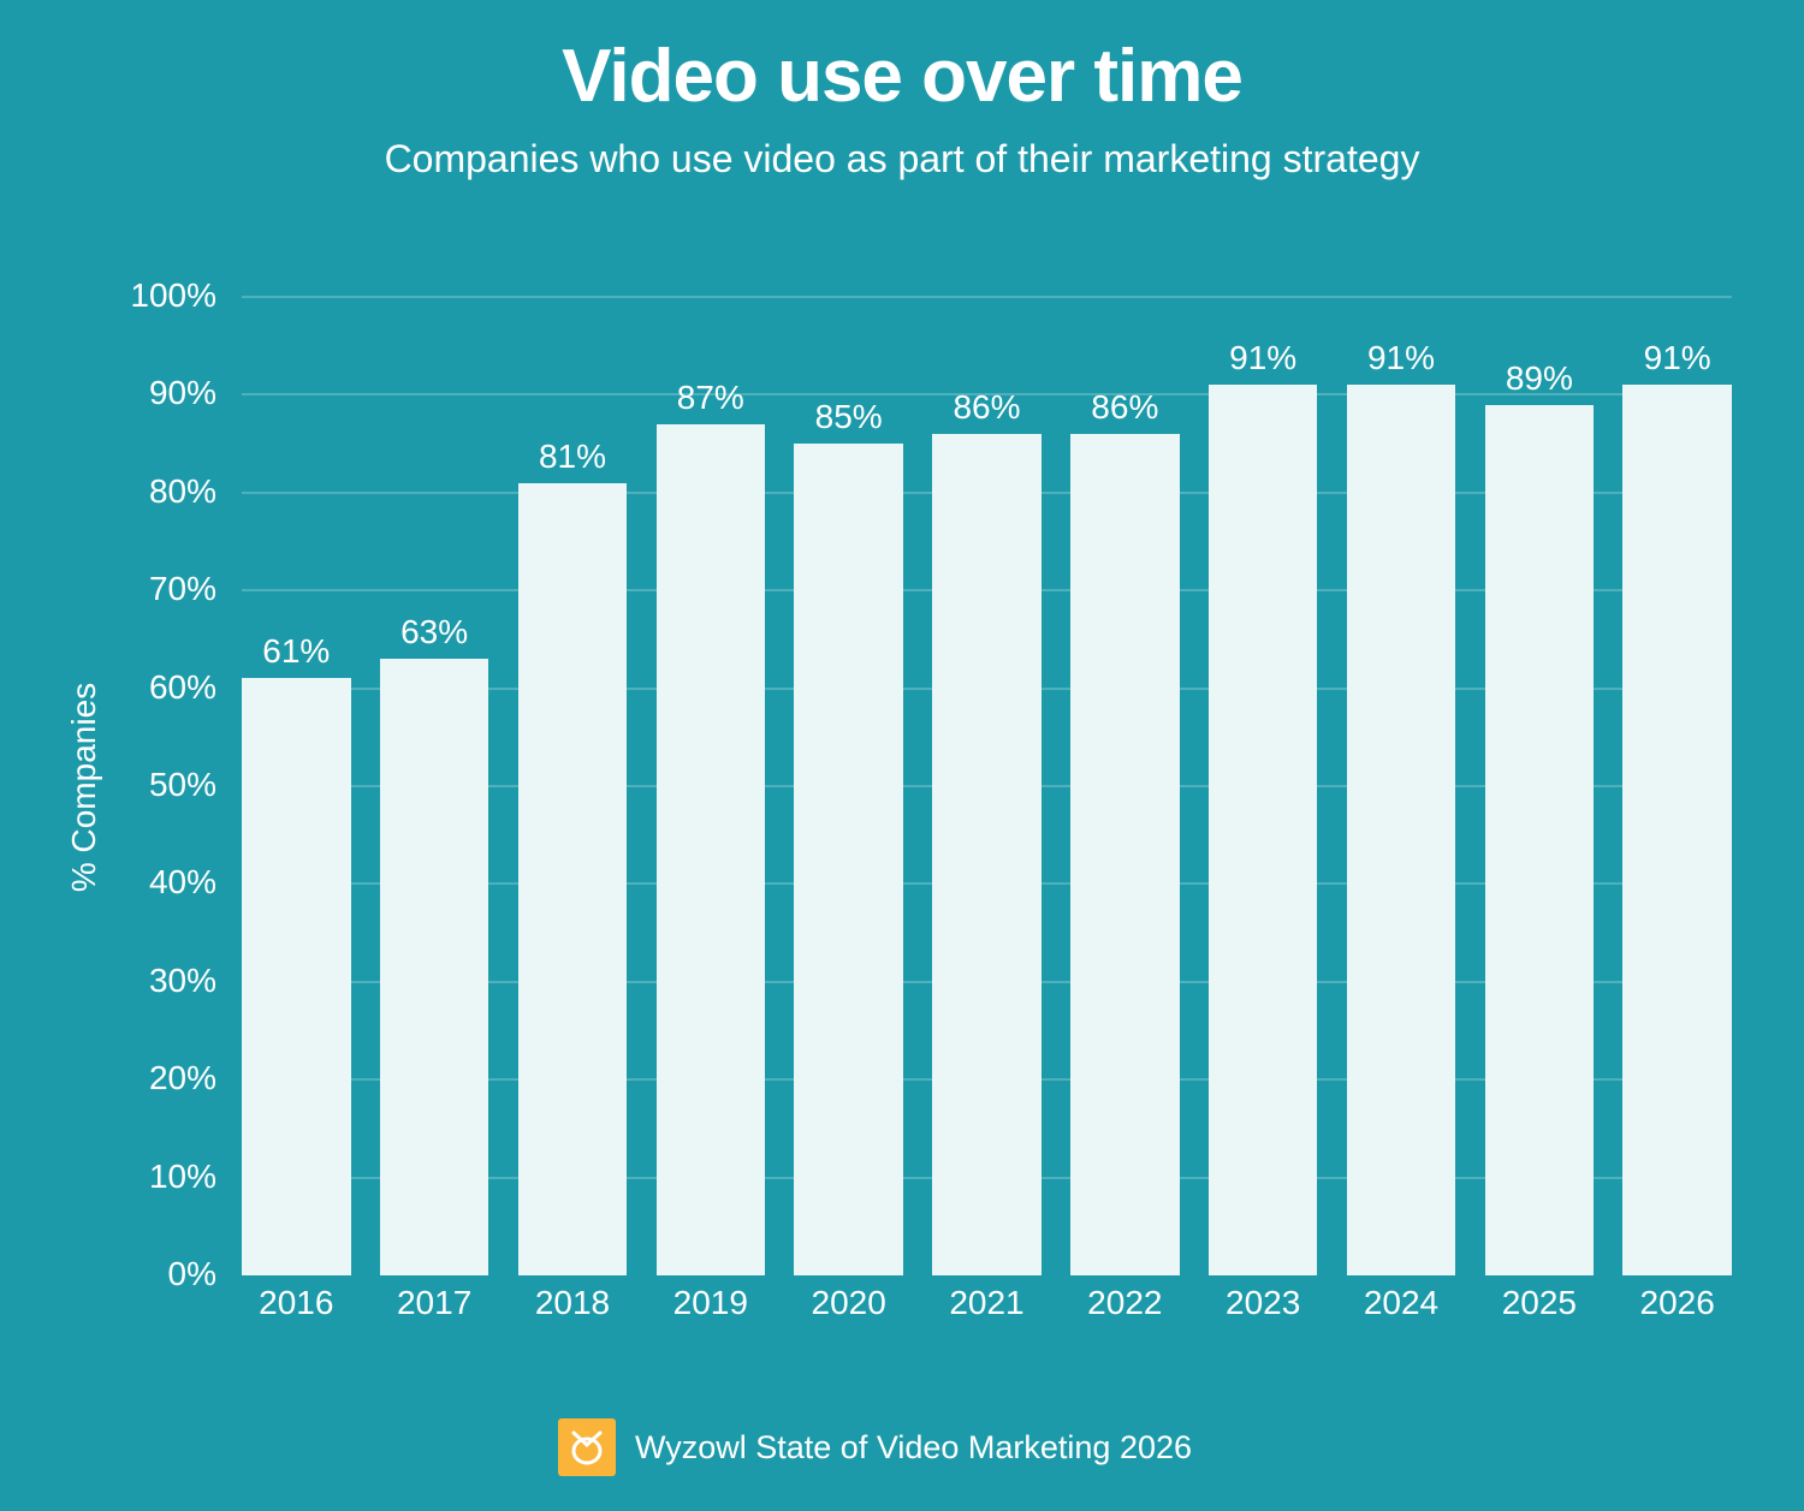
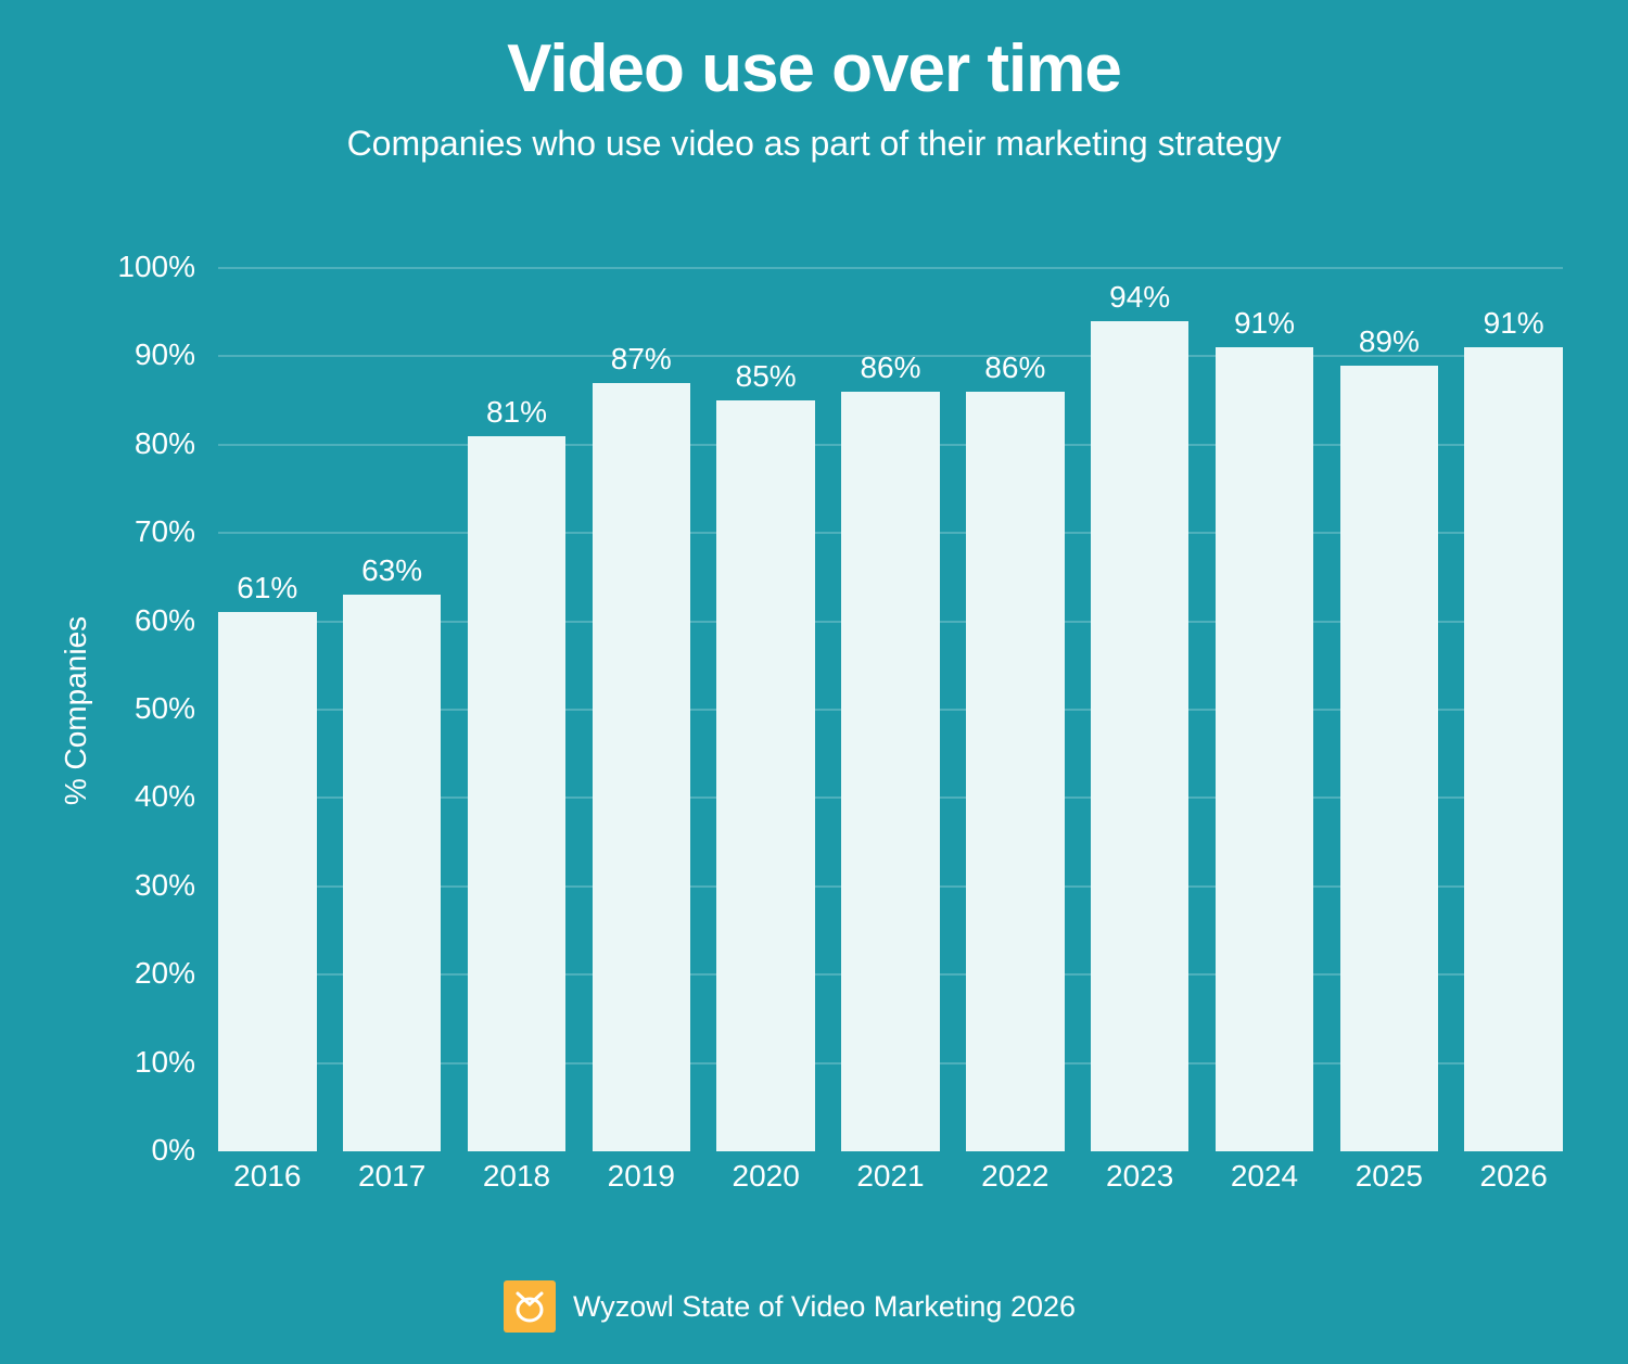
2023: 91% -> 94%
